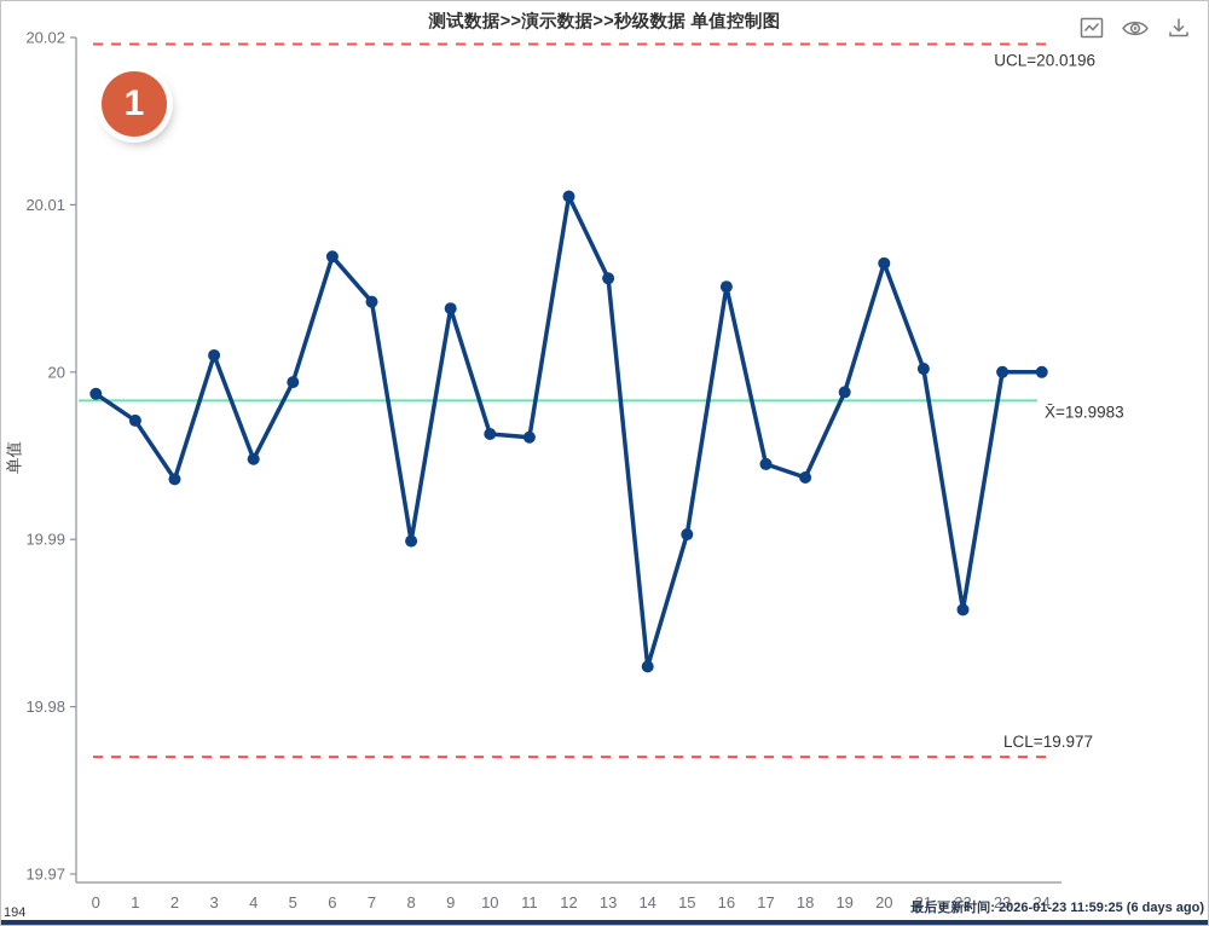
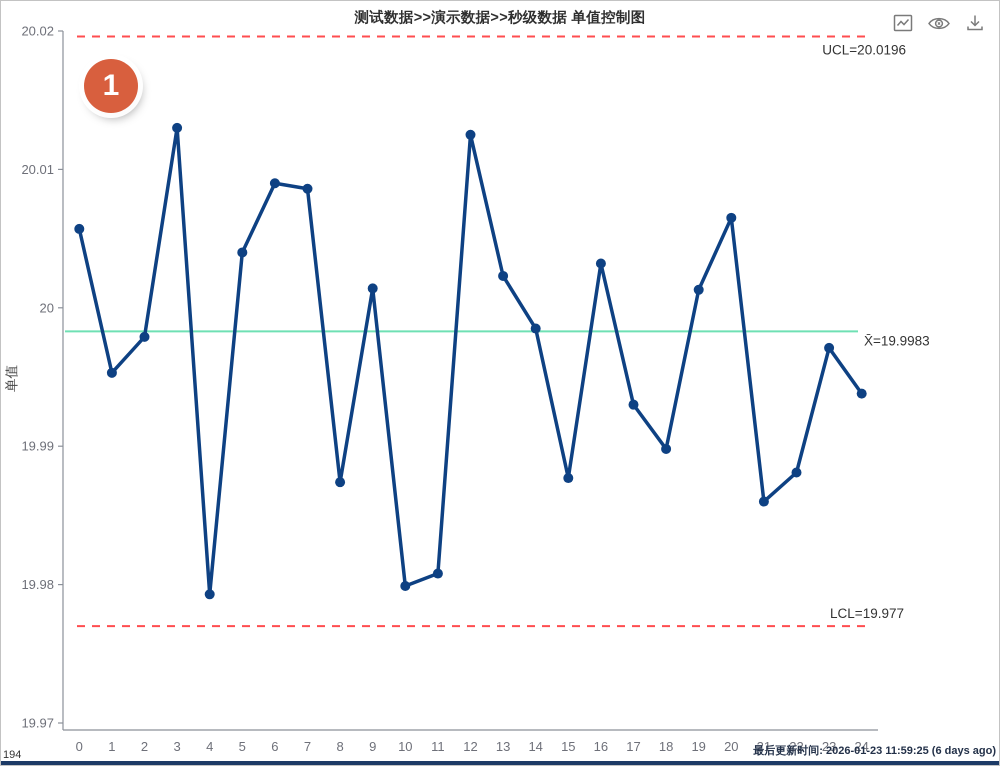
0: 19.9987 -> 20.0057
1: 19.9971 -> 19.9953
2: 19.9936 -> 19.9979
3: 20.0010 -> 20.0130
4: 19.9948 -> 19.9793
5: 19.9994 -> 20.0040
6: 20.0069 -> 20.0090
7: 20.0042 -> 20.0086
8: 19.9899 -> 19.9874
9: 20.0038 -> 20.0014
10: 19.9963 -> 19.9799
11: 19.9961 -> 19.9808
12: 20.0105 -> 20.0125
13: 20.0056 -> 20.0023
14: 19.9824 -> 19.9985
15: 19.9903 -> 19.9877
16: 20.0051 -> 20.0032
17: 19.9945 -> 19.9930
18: 19.9937 -> 19.9898
19: 19.9988 -> 20.0013
21: 20.0002 -> 19.9860
22: 19.9858 -> 19.9881
23: 20.0000 -> 19.9971
24: 20.0000 -> 19.9938
